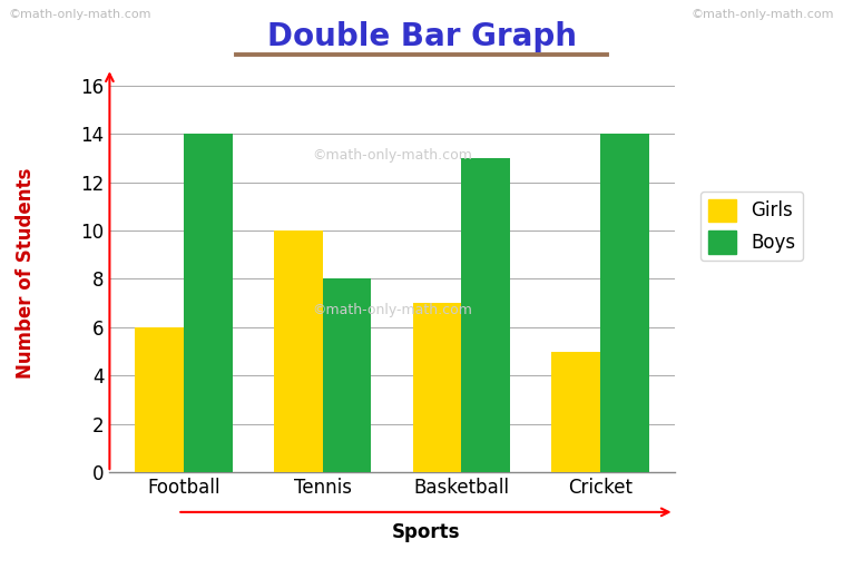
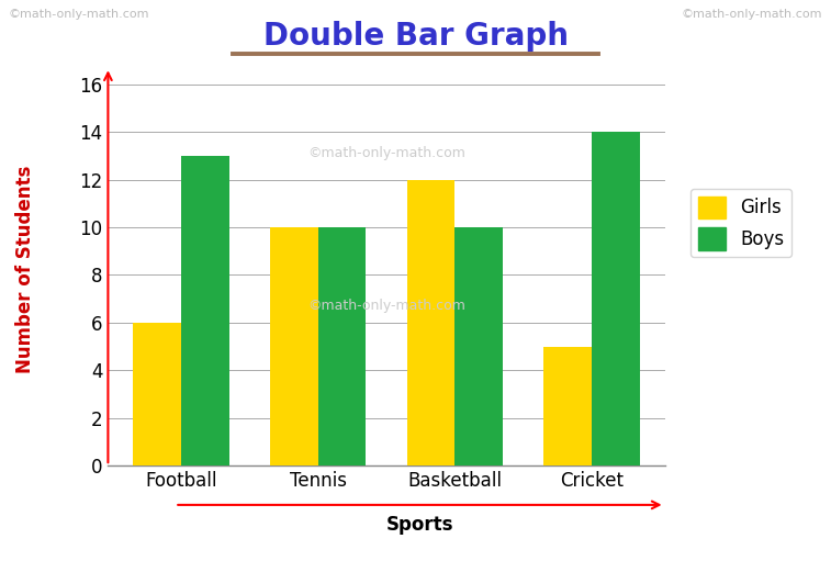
Boys/Football: 14 -> 13
Boys/Tennis: 8 -> 10
Girls/Basketball: 7 -> 12
Boys/Basketball: 13 -> 10
